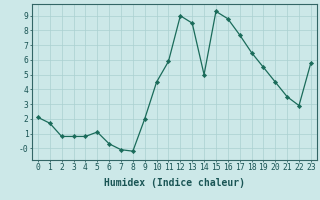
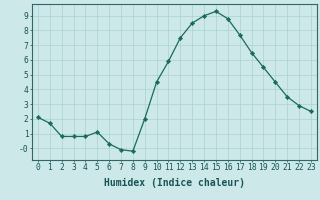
12: 9.0 -> 7.5
14: 5.0 -> 9.0
23: 5.8 -> 2.5
